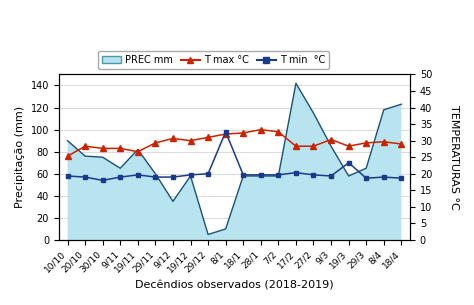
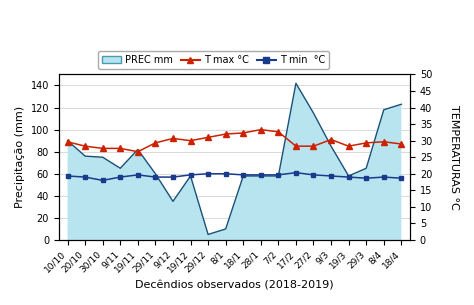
T max °C/10/10: 76 -> 89
T min °C/8/1: 98 -> 60
T min °C/19/3: 70 -> 57
